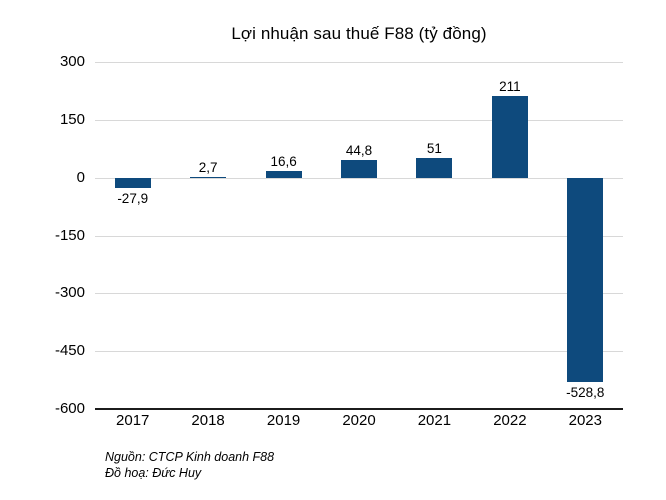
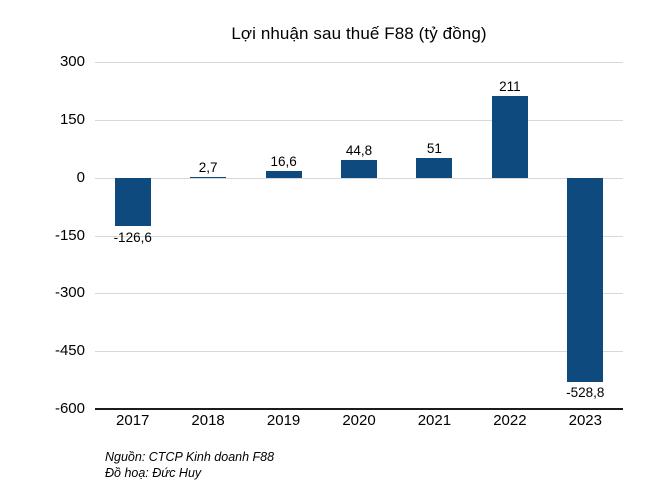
2017: -27,9 -> -126,6
